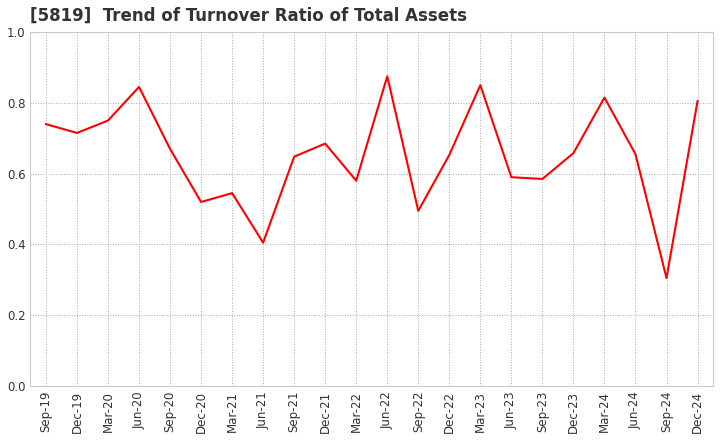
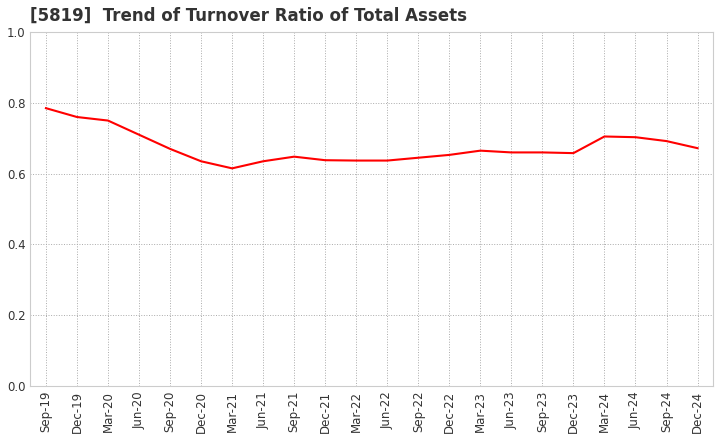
Sep-19: 0.740 -> 0.785
Dec-19: 0.715 -> 0.760
Jun-20: 0.845 -> 0.710
Dec-20: 0.520 -> 0.635
Mar-21: 0.545 -> 0.615
Jun-21: 0.405 -> 0.635
Dec-21: 0.685 -> 0.638
Mar-22: 0.580 -> 0.637
Jun-22: 0.875 -> 0.637
Sep-22: 0.495 -> 0.645
Mar-23: 0.850 -> 0.665
Jun-23: 0.590 -> 0.660
Sep-23: 0.585 -> 0.660
Mar-24: 0.815 -> 0.705
Jun-24: 0.655 -> 0.703
Sep-24: 0.305 -> 0.692
Dec-24: 0.805 -> 0.672
